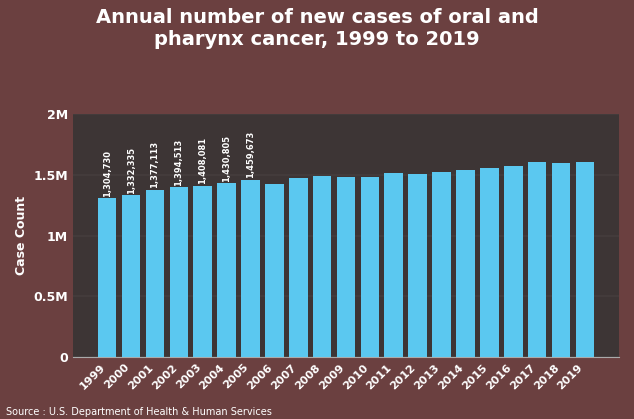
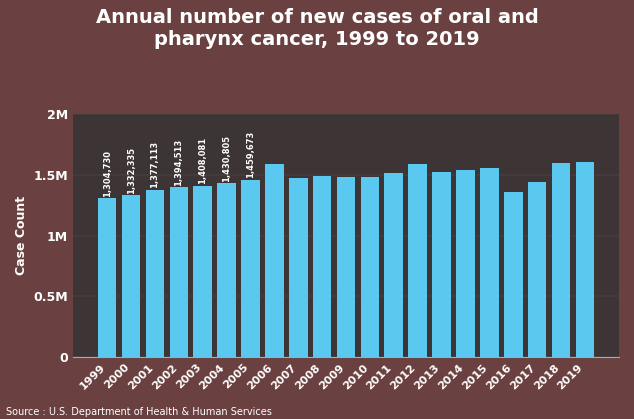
2006: 1.42M -> 1.59M
2012: 1.50M -> 1.59M
2016: 1.57M -> 1.36M
2017: 1.60M -> 1.44M
